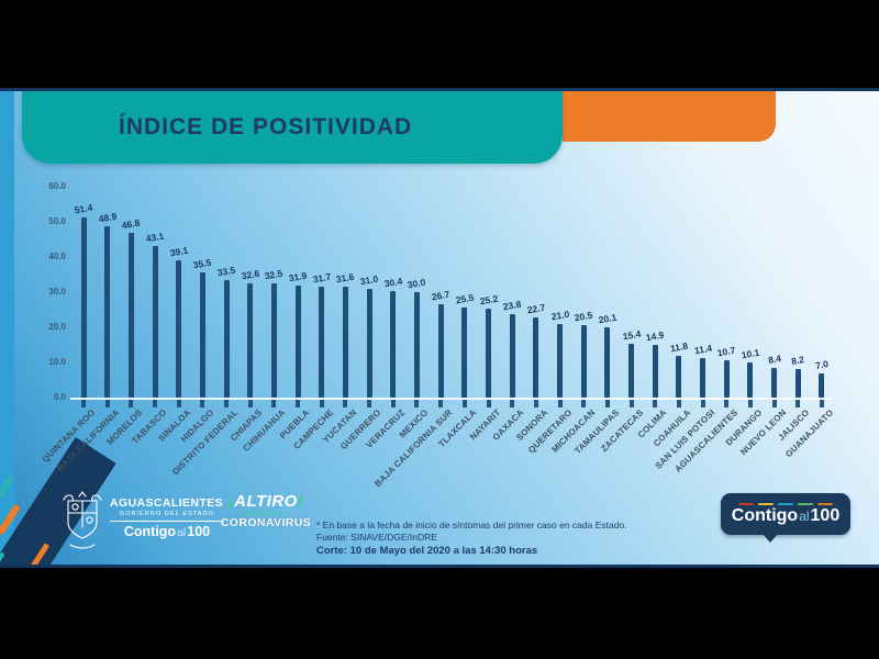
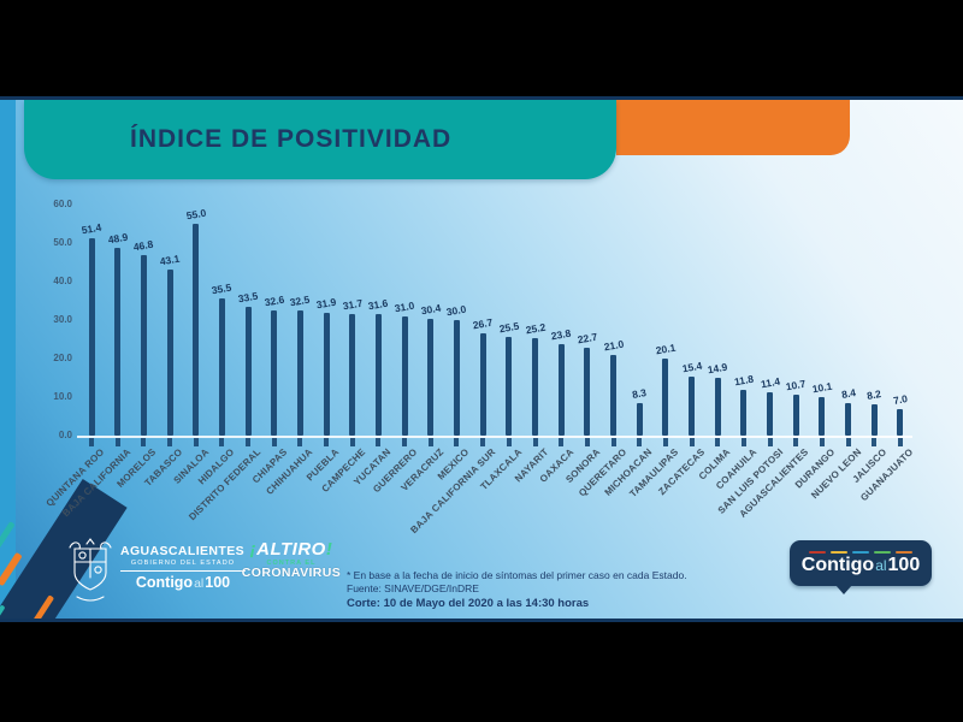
SINALOA: 39.1 -> 55.0
MICHOACAN: 20.5 -> 8.3
